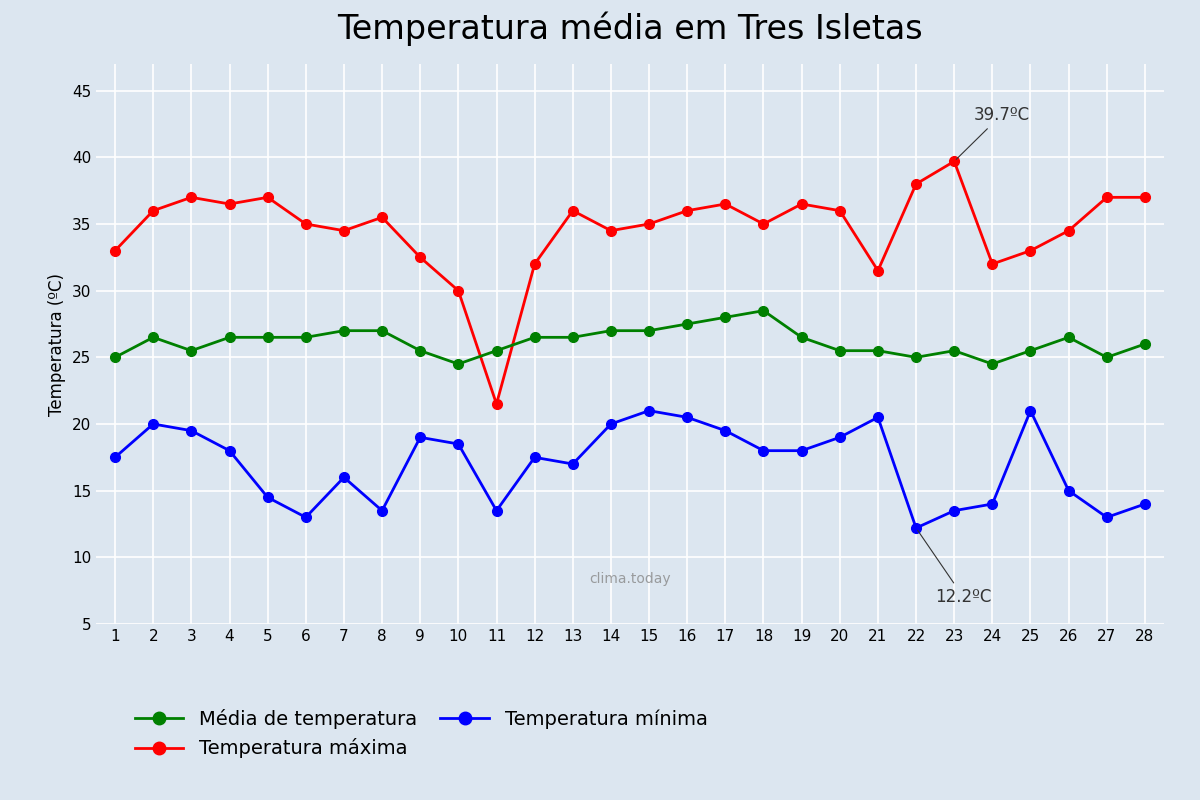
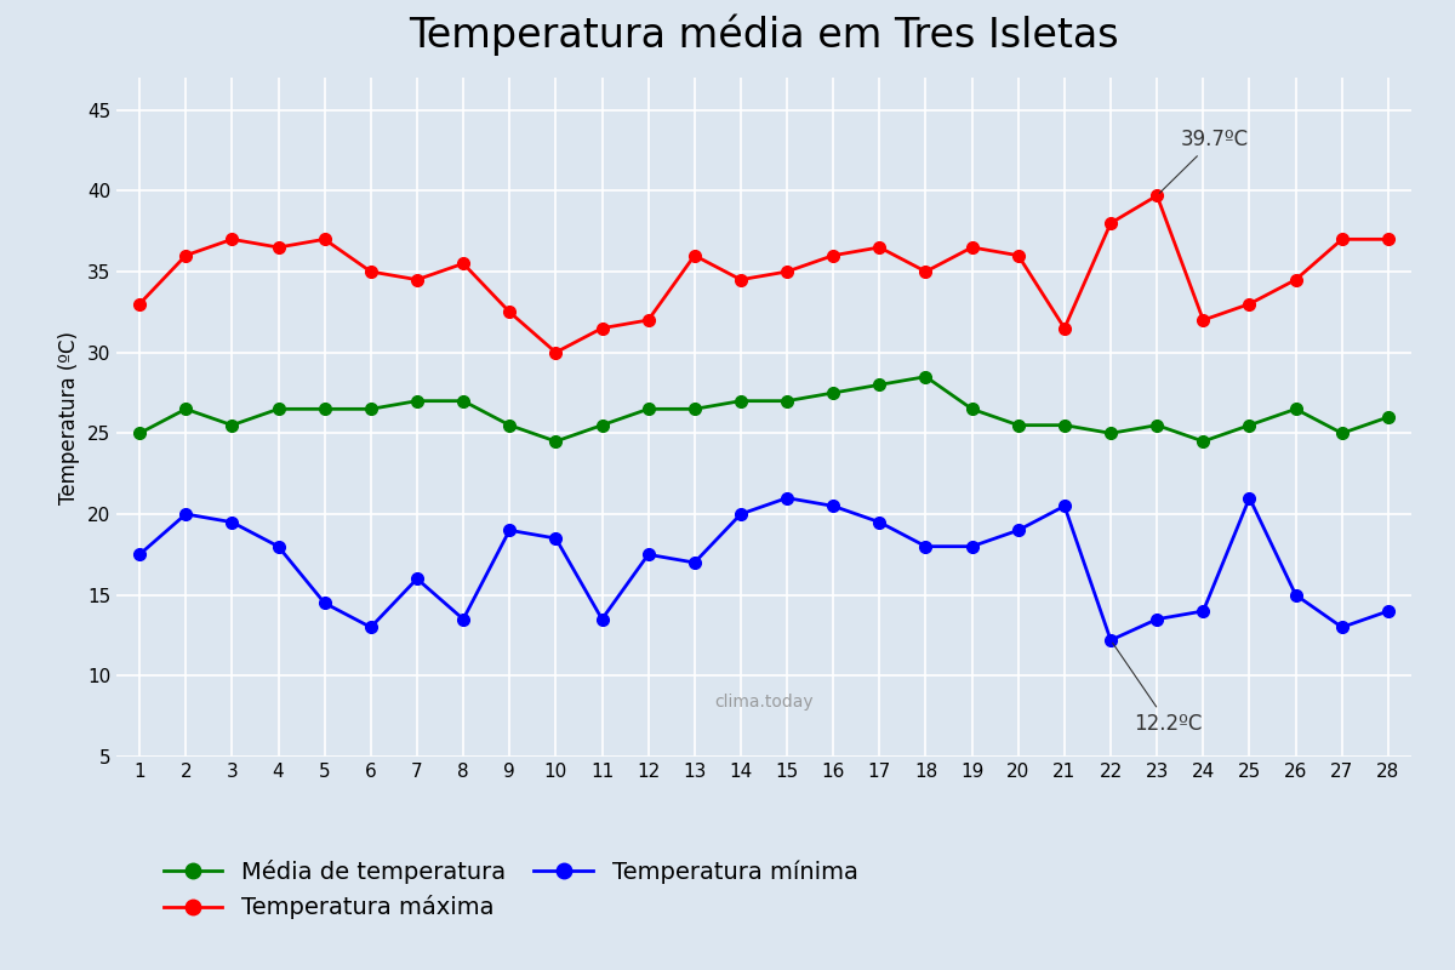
Temperatura máxima/11: 21.5 -> 31.5
